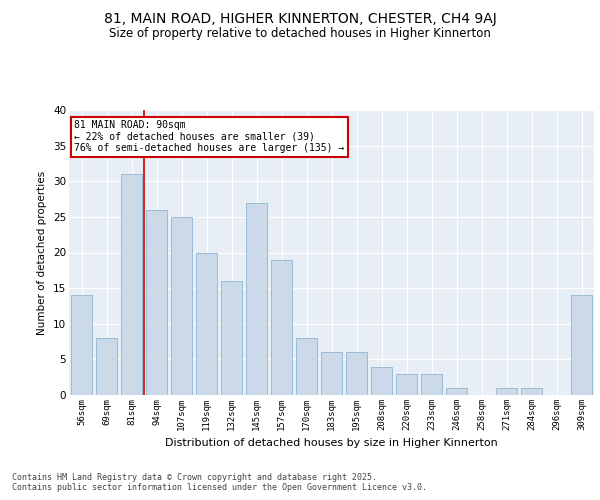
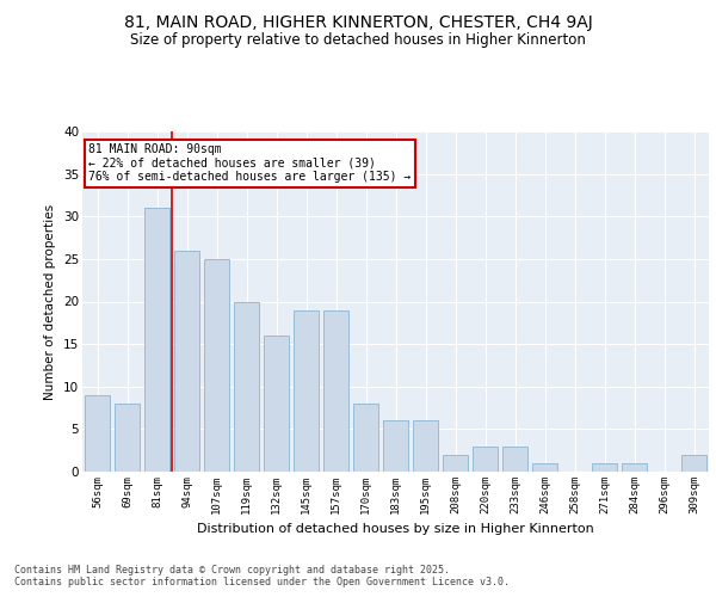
56sqm: 14 -> 9
145sqm: 27 -> 19
208sqm: 4 -> 2
309sqm: 14 -> 2
